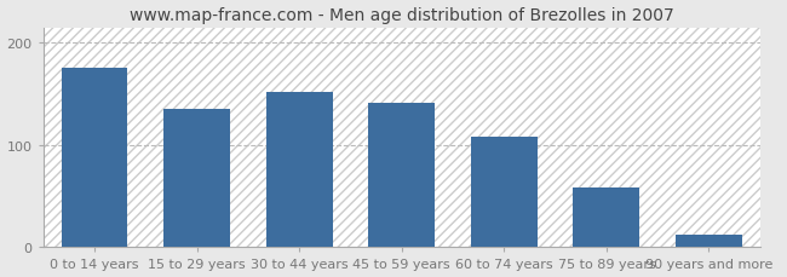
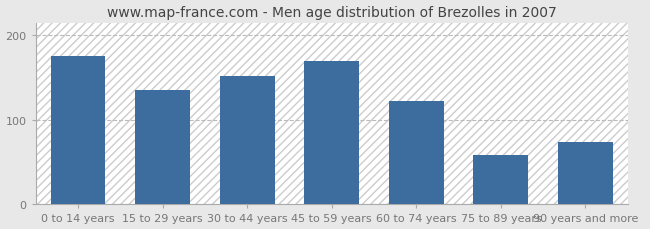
45 to 59 years: 141 -> 170
60 to 74 years: 108 -> 122
90 years and more: 12 -> 74
